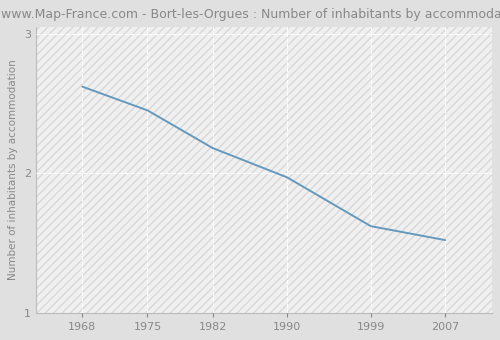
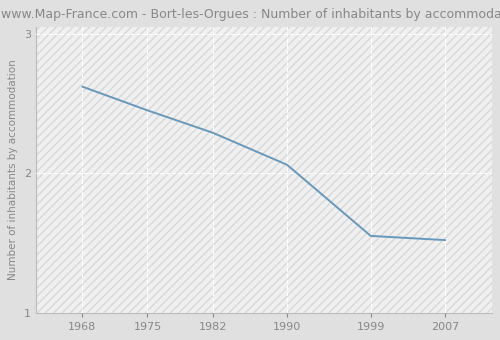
1982: 2.18 -> 2.29
1990: 1.97 -> 2.06
1999: 1.62 -> 1.55
